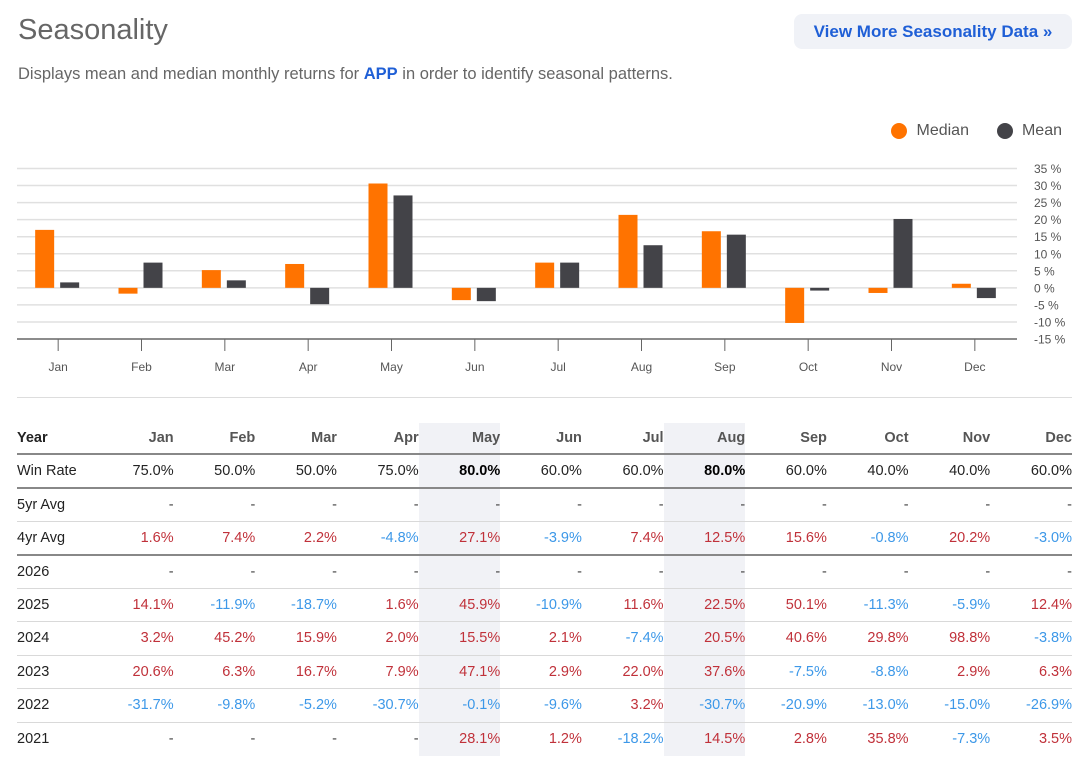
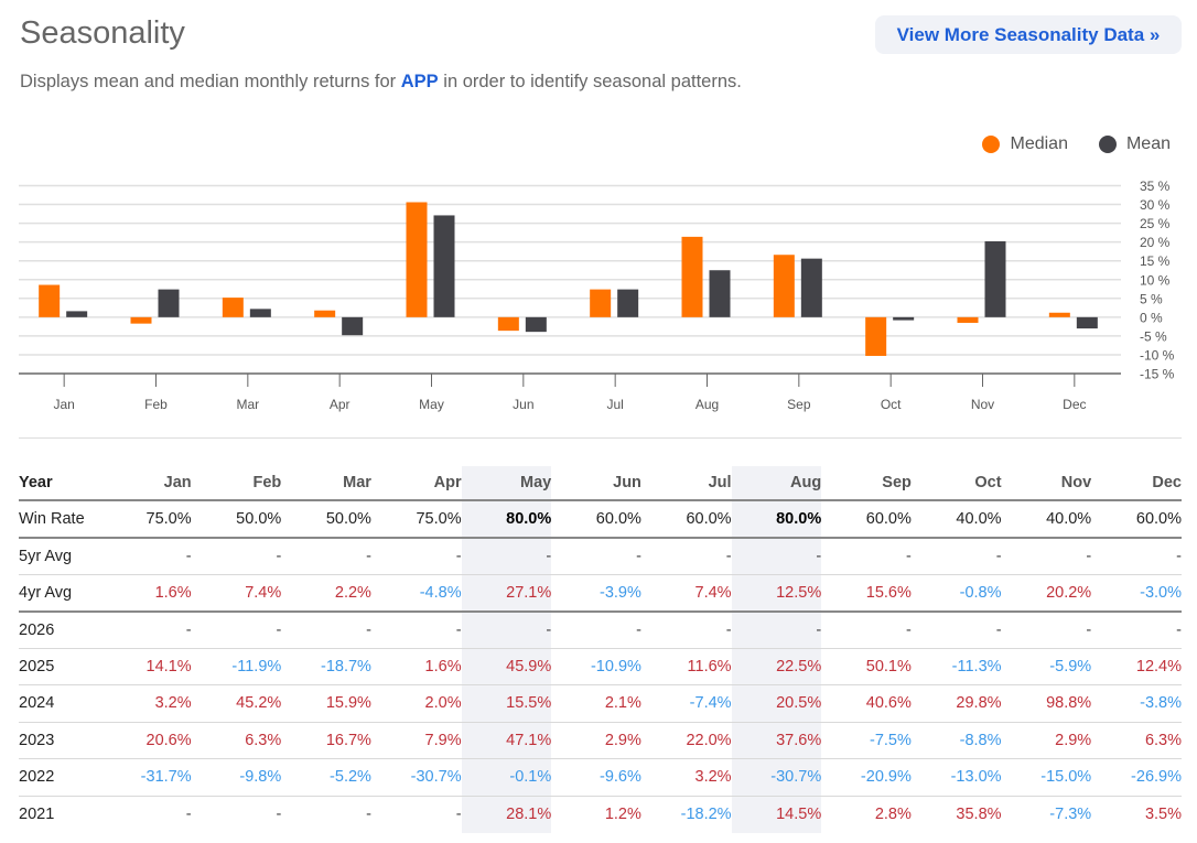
Median/Jan: 17% -> 9%
Median/Apr: 7% -> 2%
